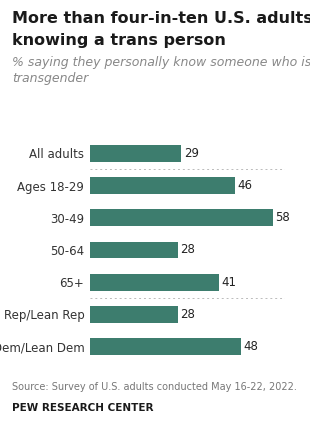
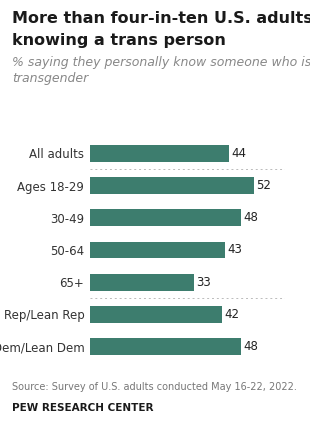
All adults: 29 -> 44
Ages 18-29: 46 -> 52
30-49: 58 -> 48
50-64: 28 -> 43
65+: 41 -> 33
Rep/Lean Rep: 28 -> 42
